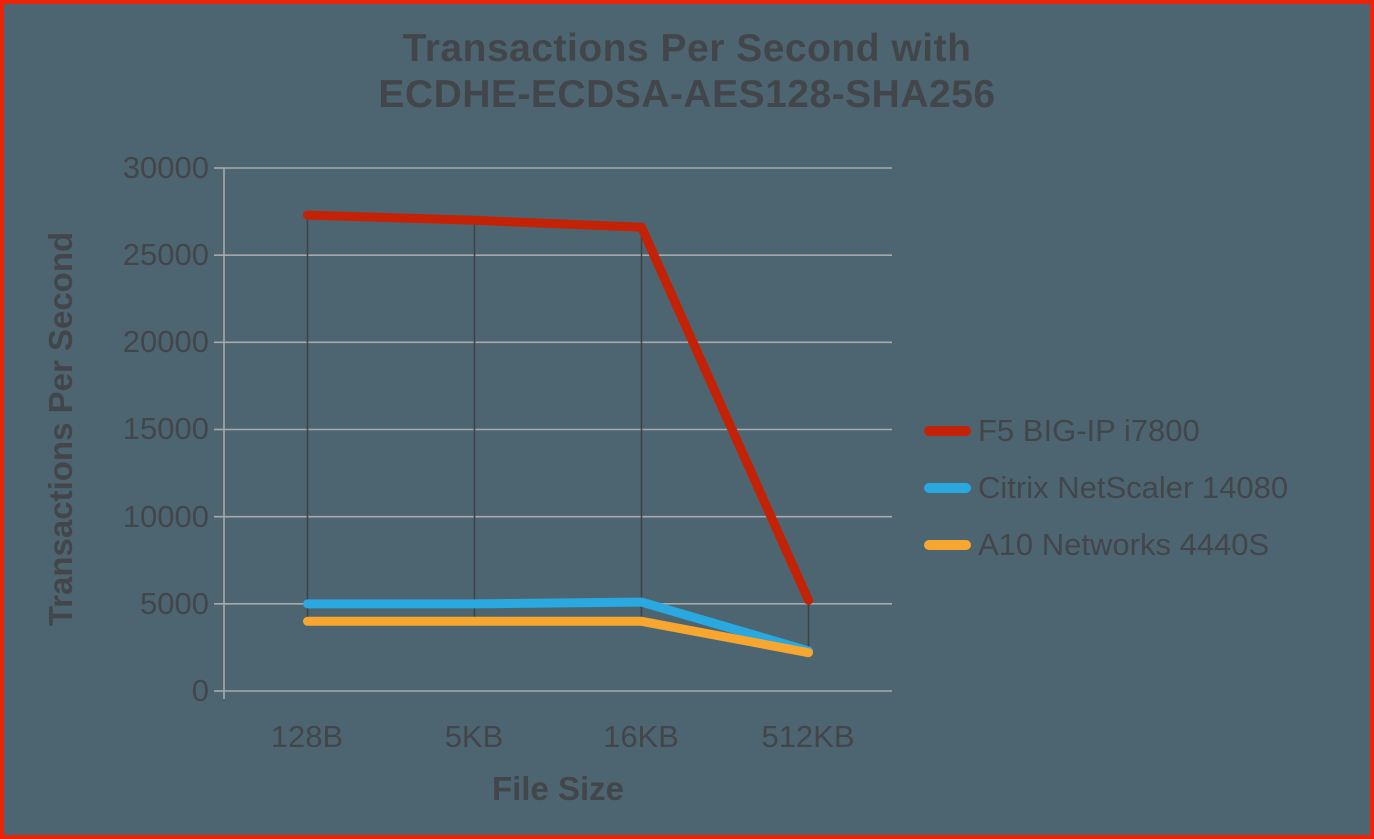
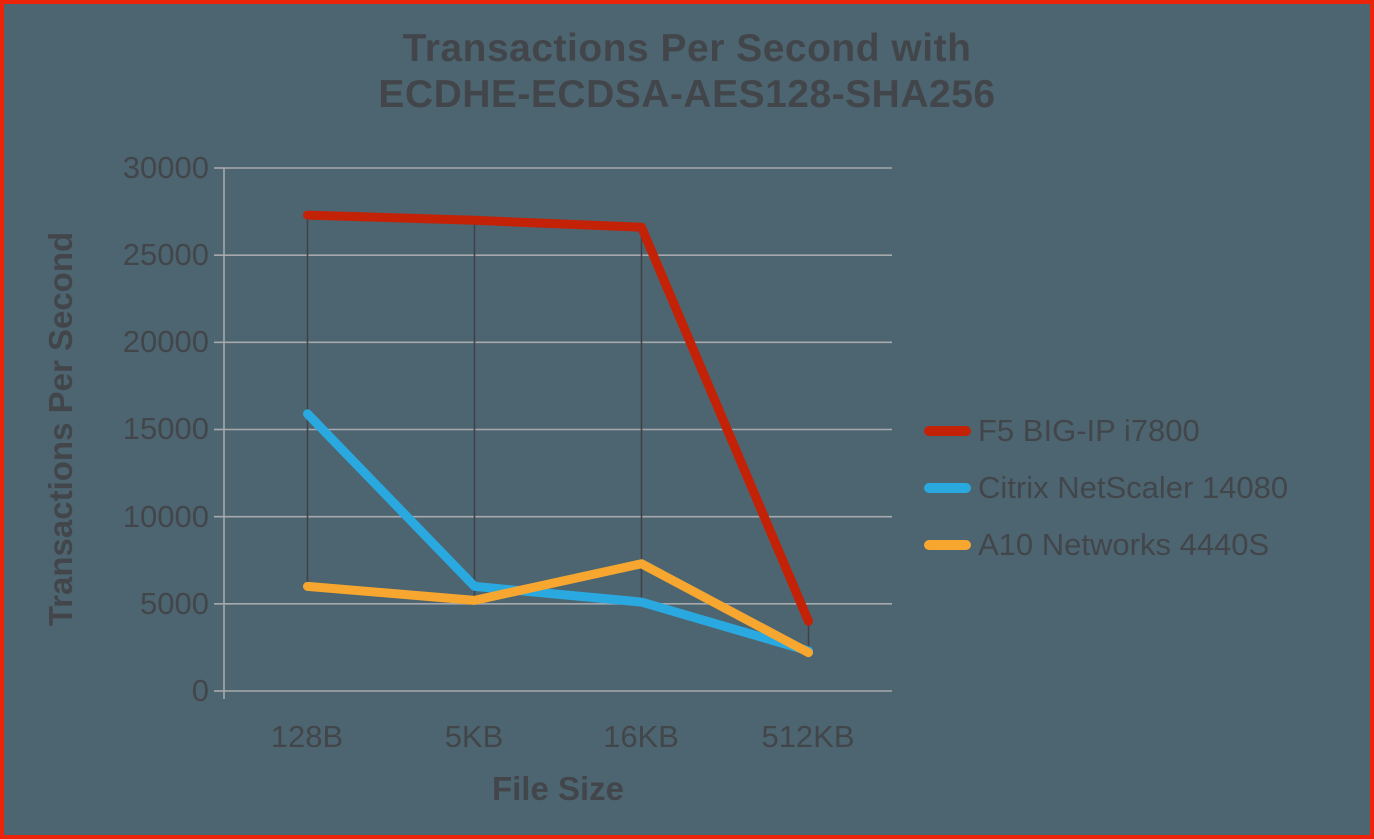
Citrix NetScaler 14080/128B: 5000 -> 15900
A10 Networks 4440S/128B: 4000 -> 6000
Citrix NetScaler 14080/5KB: 5000 -> 6000
A10 Networks 4440S/5KB: 4000 -> 5200
A10 Networks 4440S/16KB: 4000 -> 7300
F5 BIG-IP i7800/512KB: 5200 -> 4000
